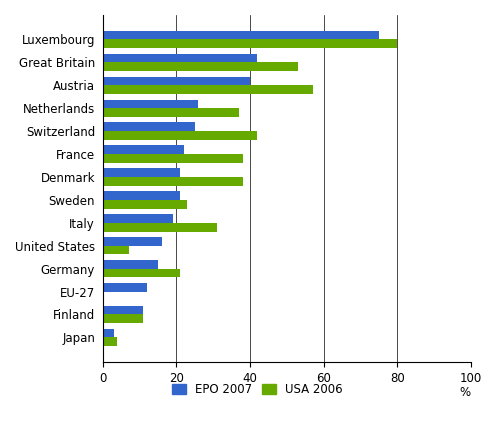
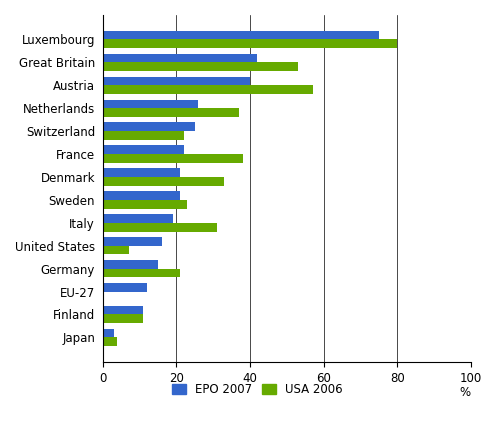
USA 2006/Switzerland: 42 -> 22
USA 2006/Denmark: 38 -> 33
